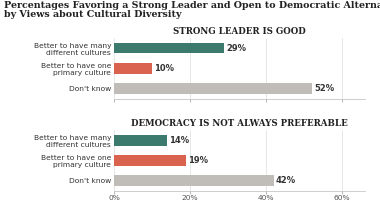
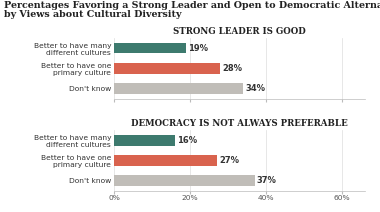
STRONG LEADER IS GOOD/Better to have many different cultures: 29% -> 19%
STRONG LEADER IS GOOD/Better to have one primary culture: 10% -> 28%
STRONG LEADER IS GOOD/Don't know: 52% -> 34%
DEMOCRACY IS NOT ALWAYS PREFERABLE/Better to have many different cultures: 14% -> 16%
DEMOCRACY IS NOT ALWAYS PREFERABLE/Better to have one primary culture: 19% -> 27%
DEMOCRACY IS NOT ALWAYS PREFERABLE/Don't know: 42% -> 37%
